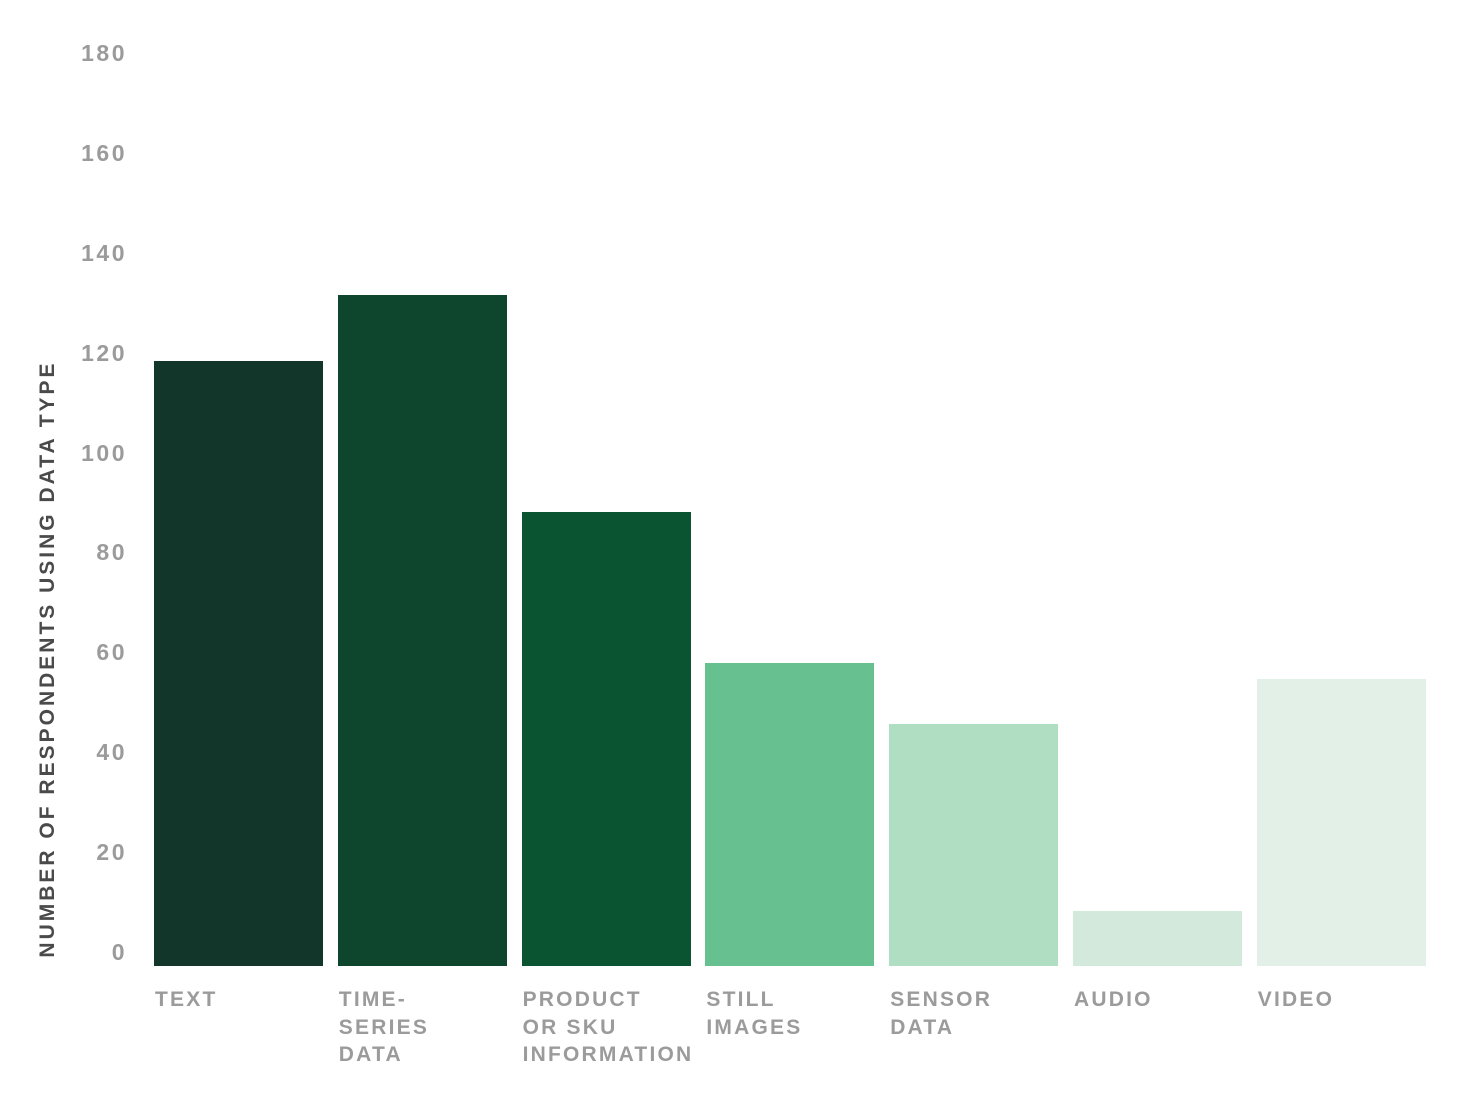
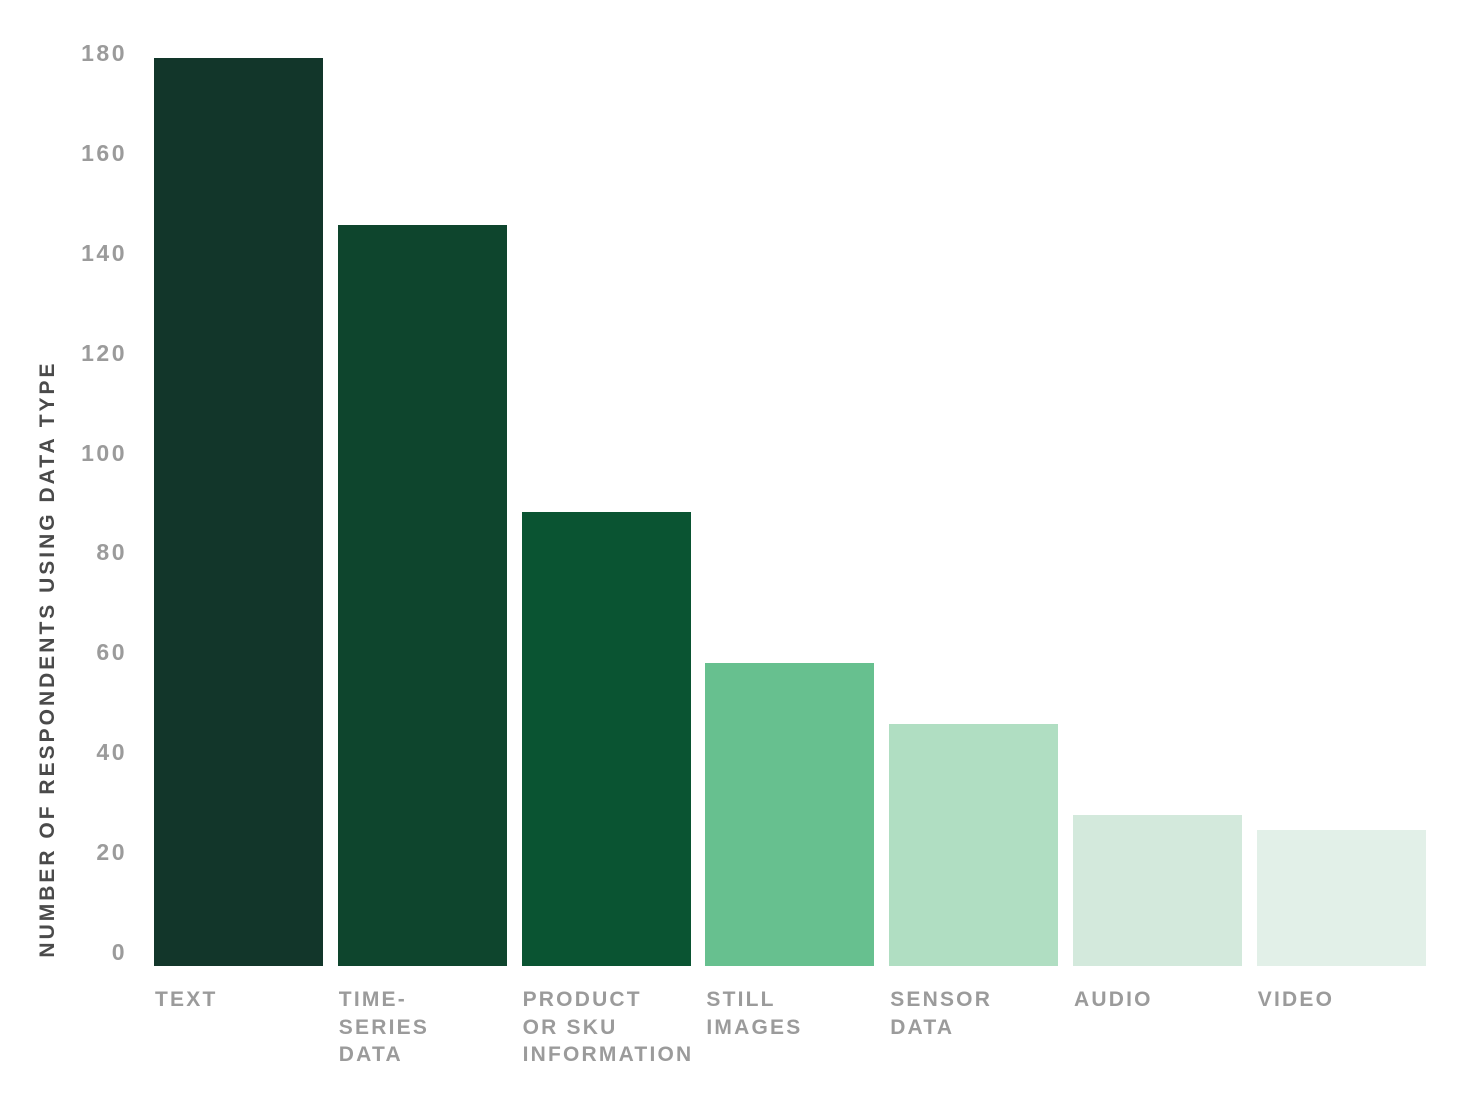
TEXT: 120 -> 180
TIME-SERIES DATA: 133 -> 147
AUDIO: 11 -> 30
VIDEO: 57 -> 27
